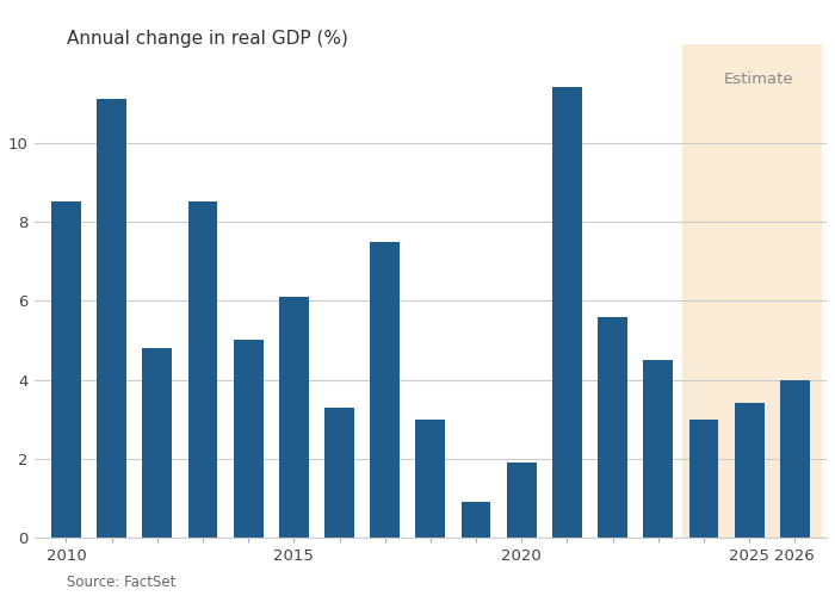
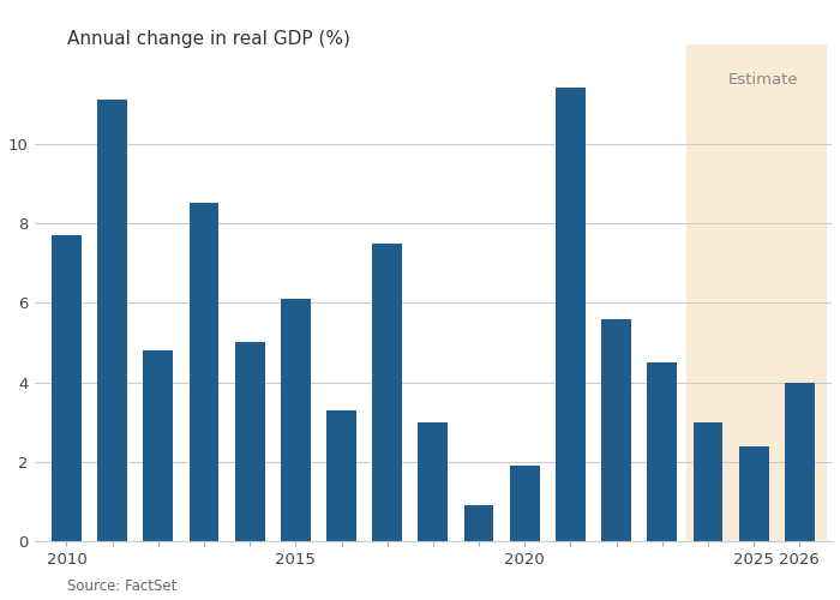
2010: 8.5 -> 7.7
2025: 3.4 -> 2.4
